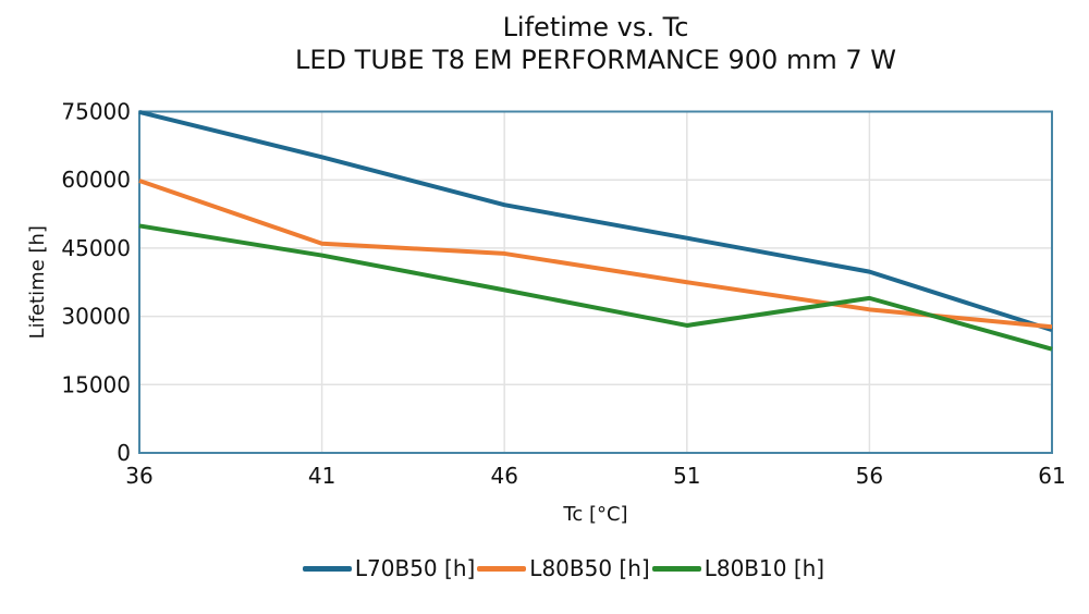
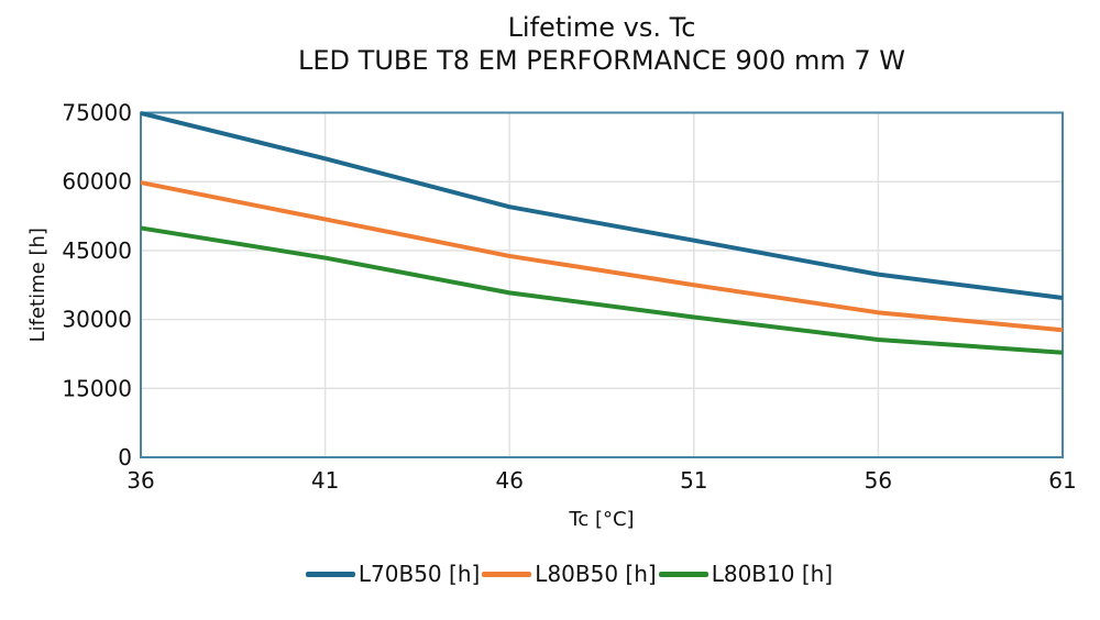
L80B50 [h]/41: 46000 -> 52000
L80B10 [h]/51: 28000 -> 30000
L80B10 [h]/56: 34000 -> 26000
L70B50 [h]/61: 27000 -> 35000
